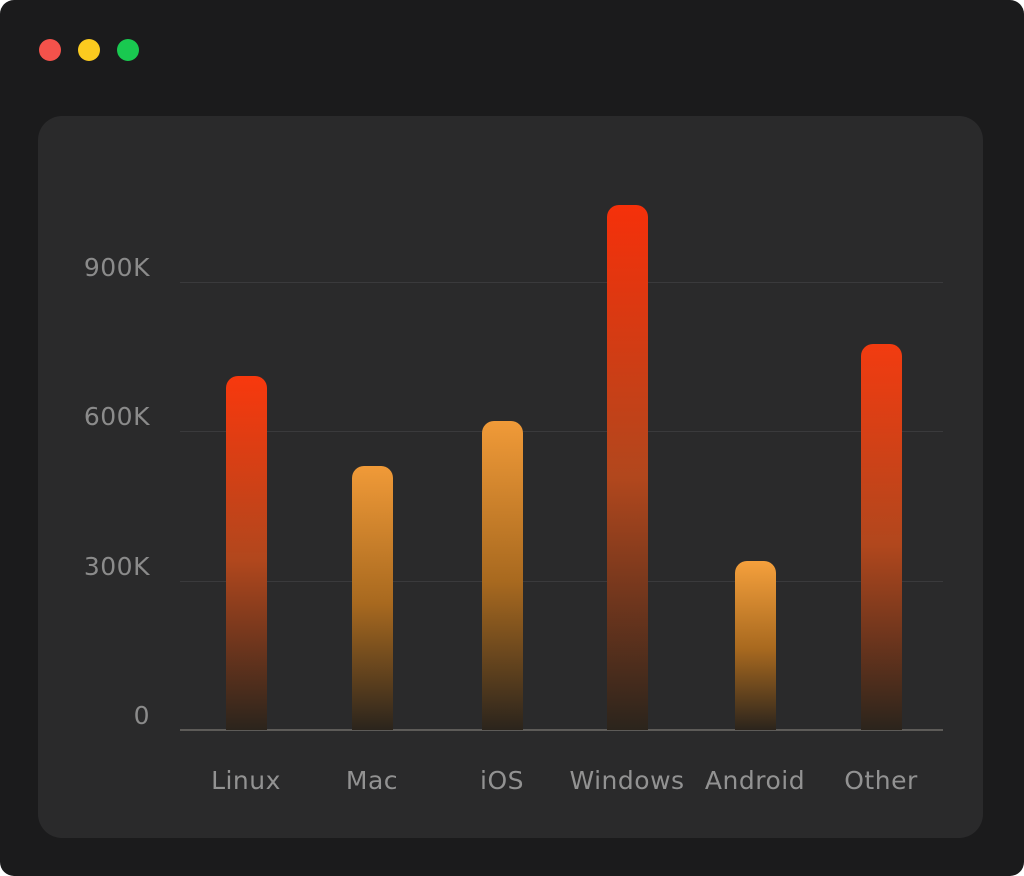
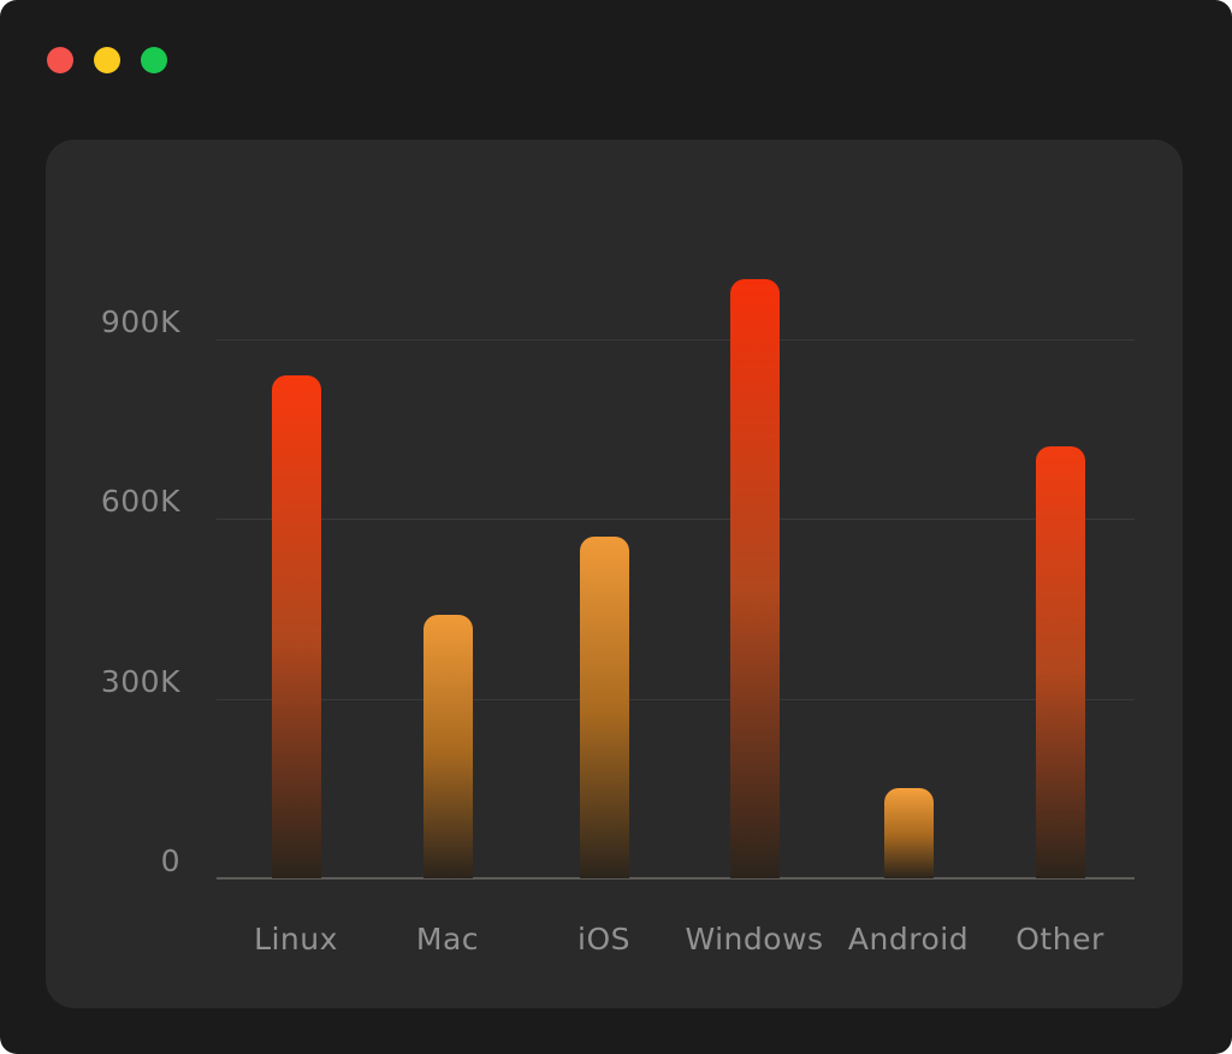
Linux: 710K -> 840K
Mac: 530K -> 440K
iOS: 620K -> 570K
Windows: 1060K -> 1000K
Android: 340K -> 150K
Other: 780K -> 720K
